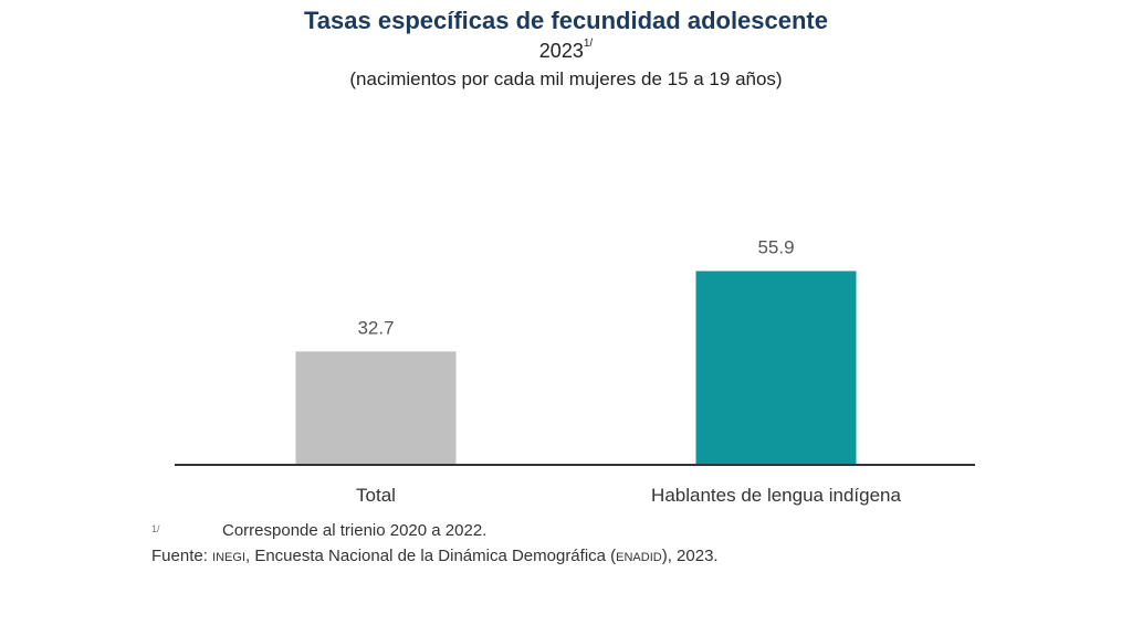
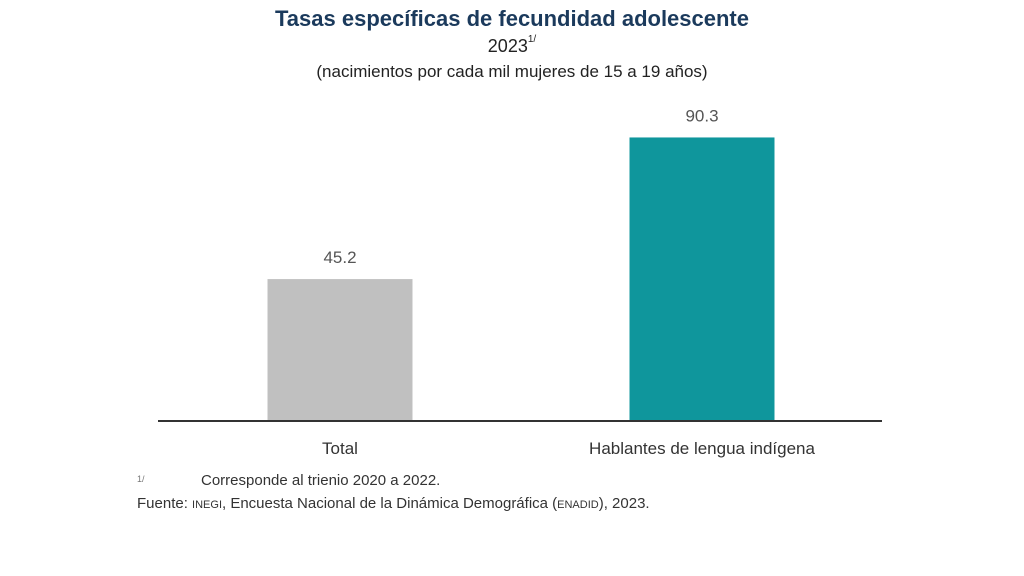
Total: 32.7 -> 45.2
Hablantes de lengua indígena: 55.9 -> 90.3
